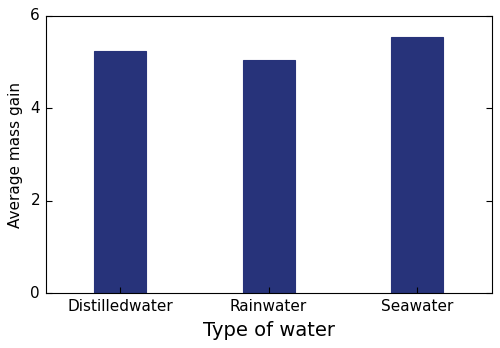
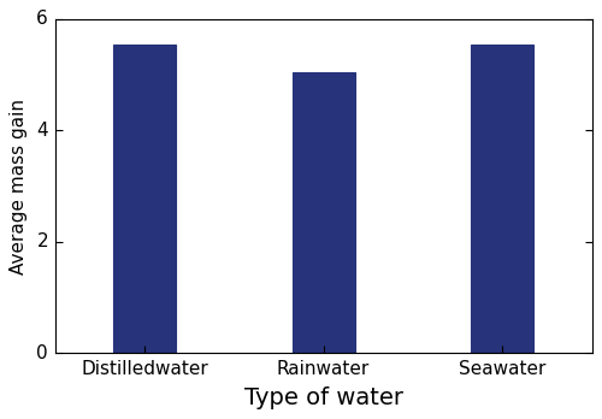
Distilledwater: 5.25 -> 5.55
